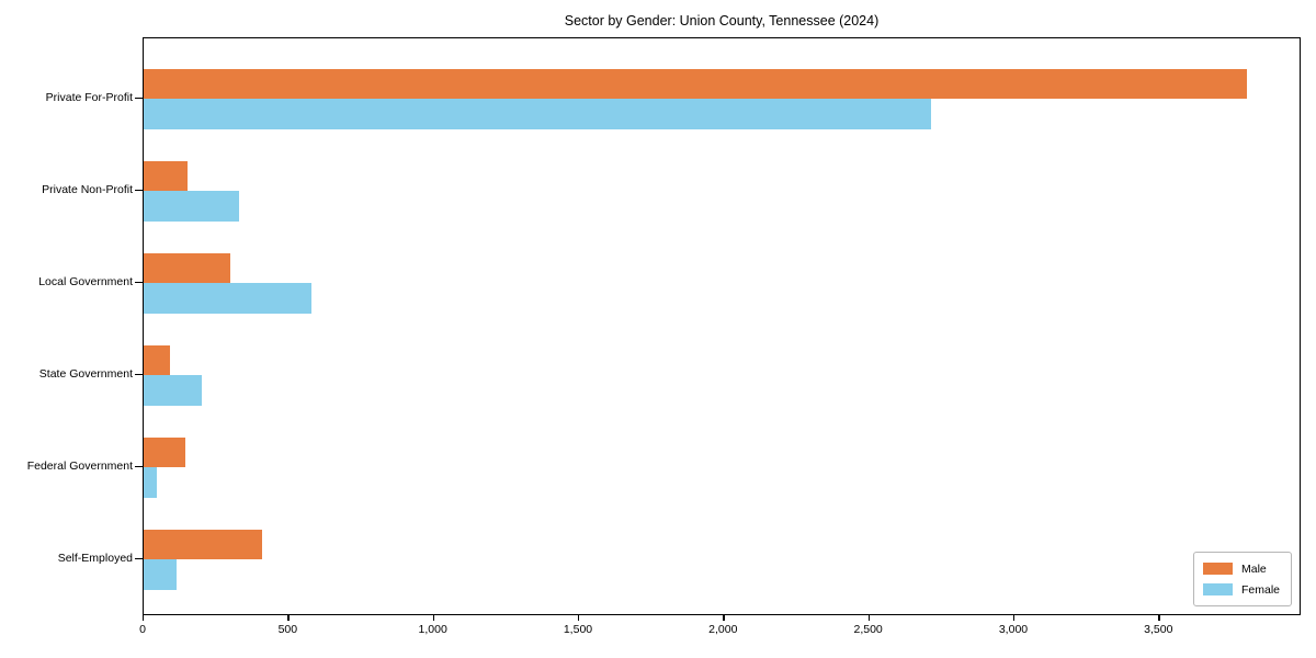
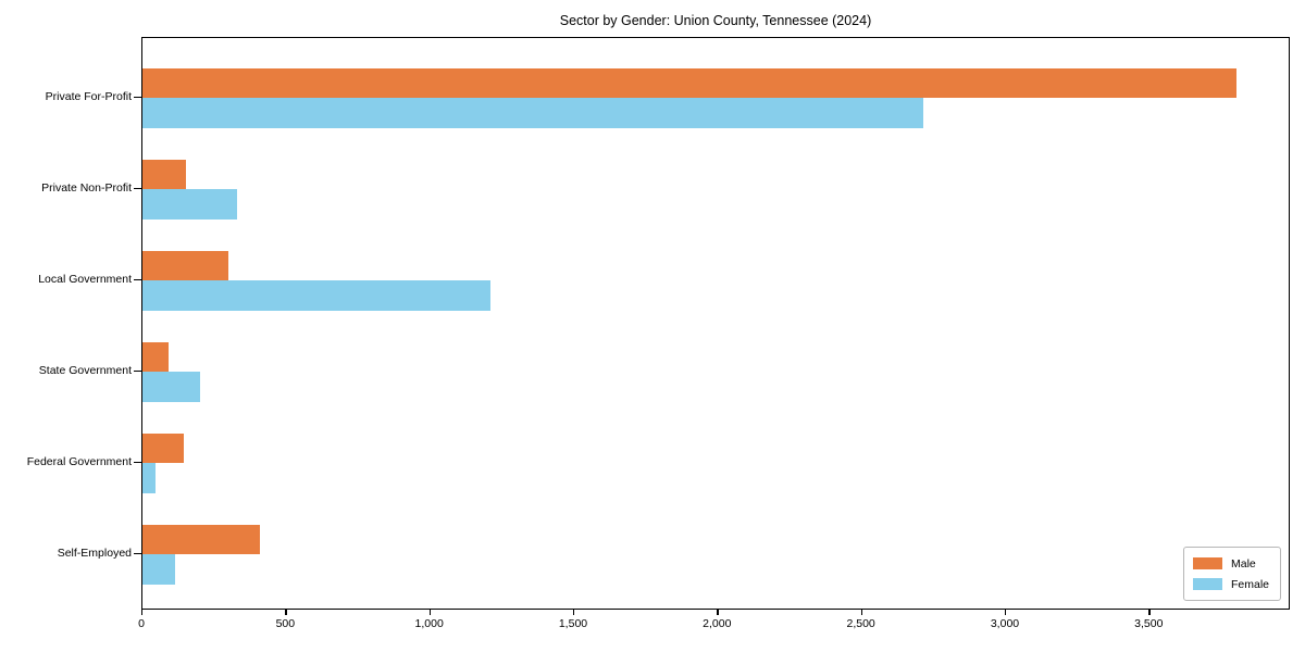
Female/Local Government: 580 -> 1210
